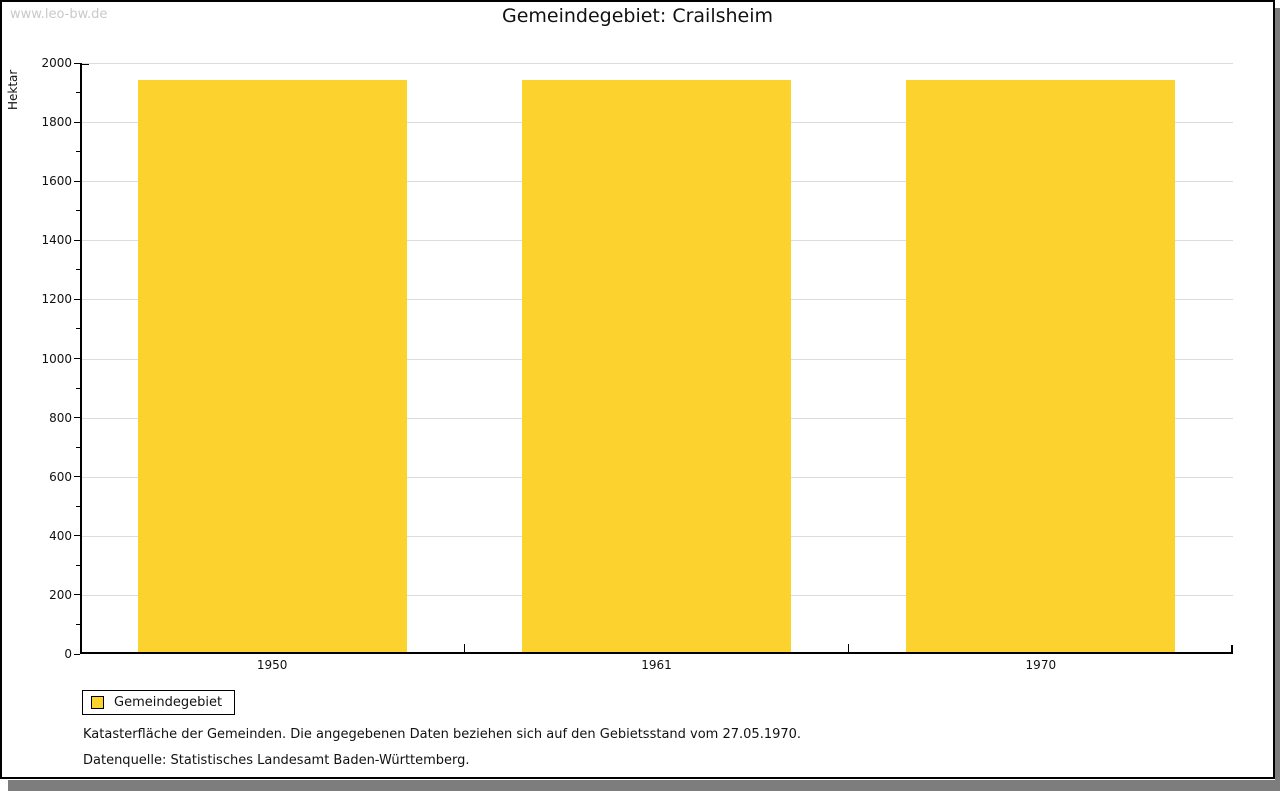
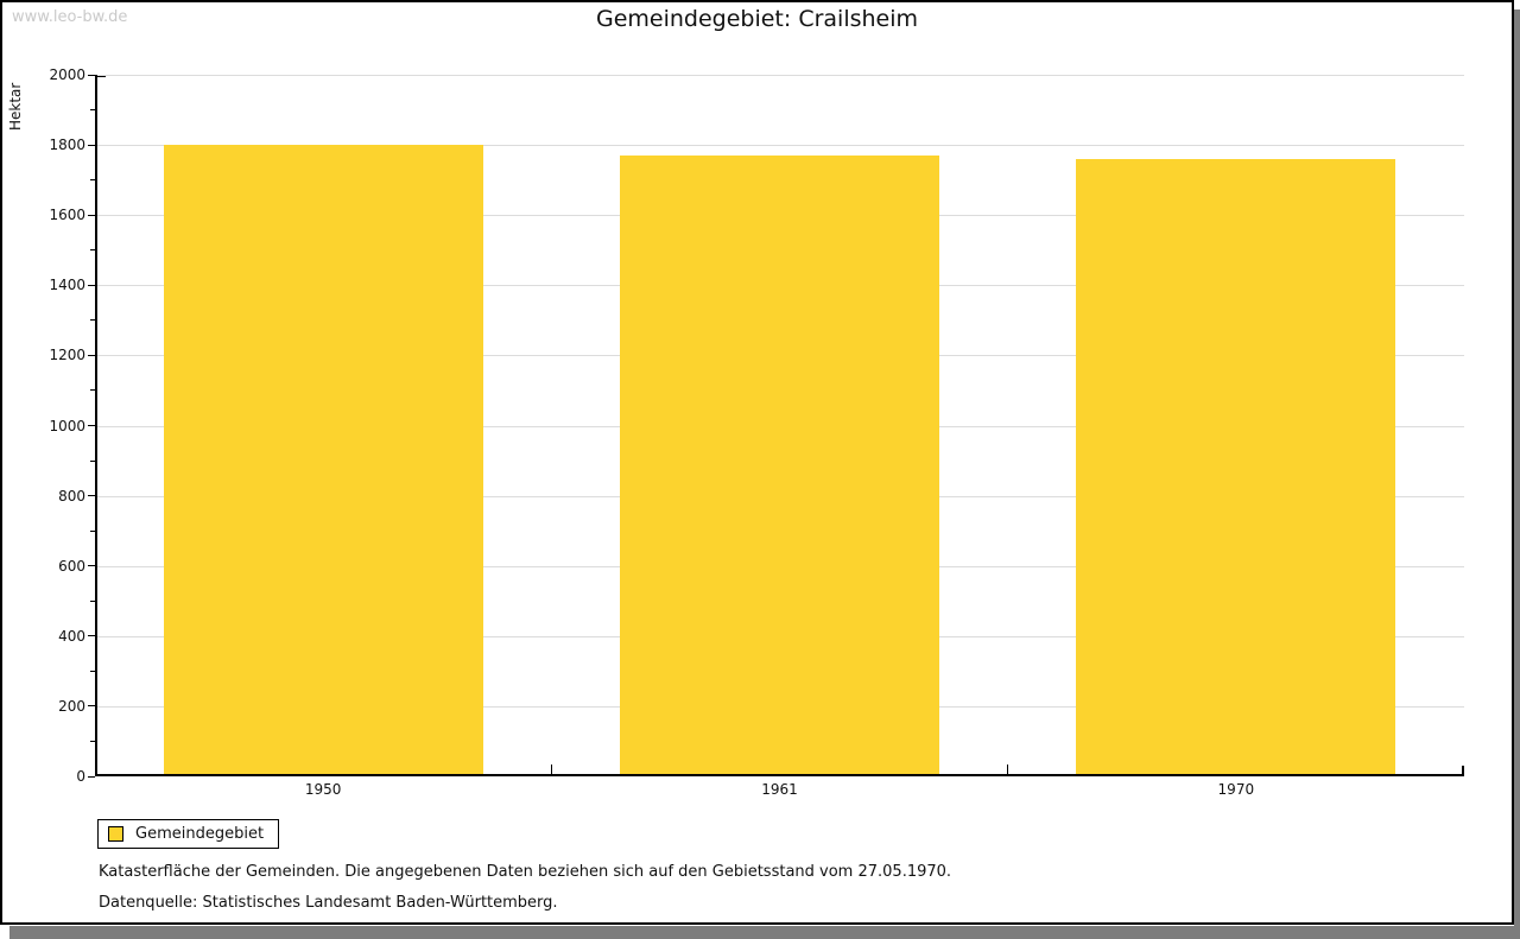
1950: 1940 -> 1800
1961: 1940 -> 1770
1970: 1940 -> 1760
